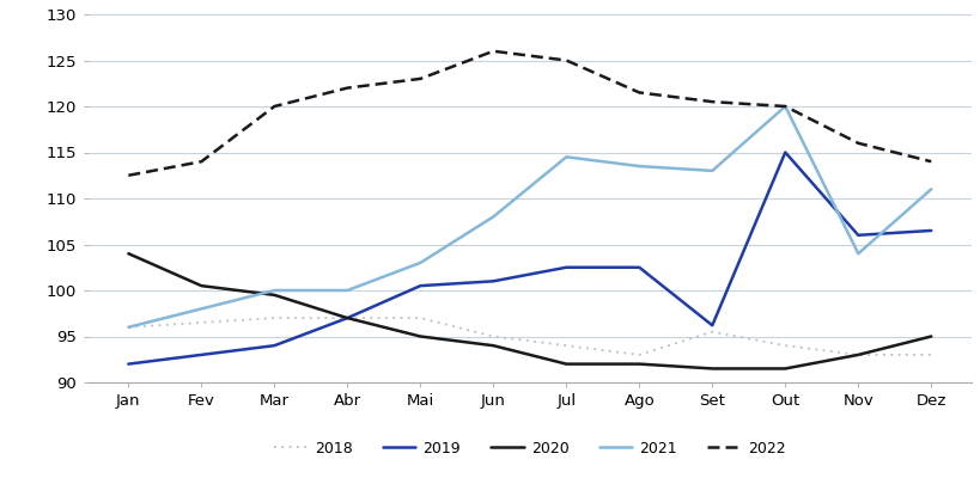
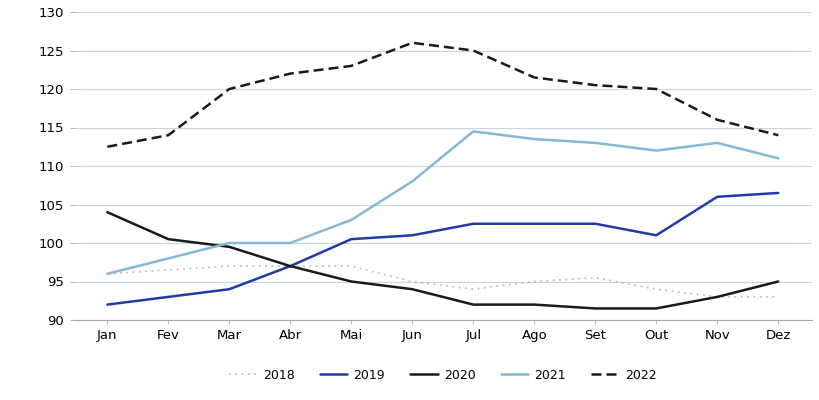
2018/Ago: 93.0 -> 95.0
2019/Set: 96.2 -> 102.5
2019/Out: 115.0 -> 101.0
2021/Out: 120.0 -> 112.0
2021/Nov: 104.0 -> 113.0
